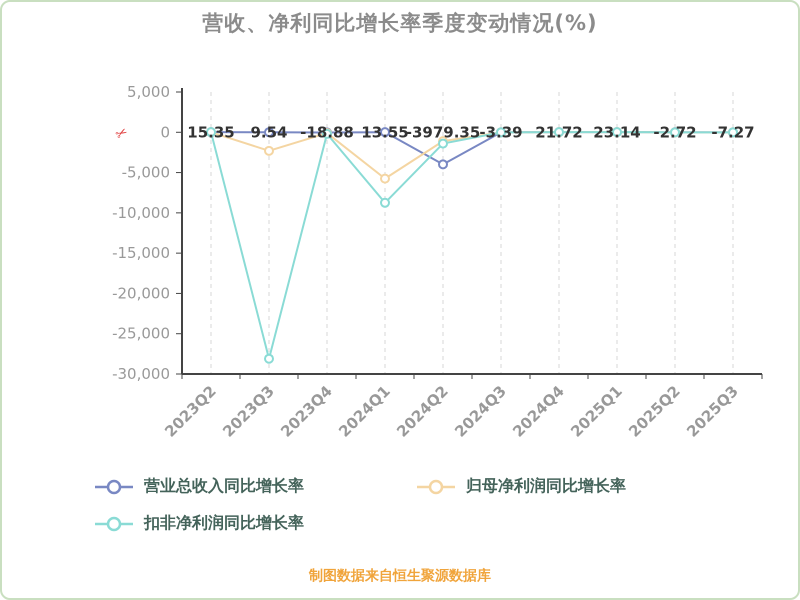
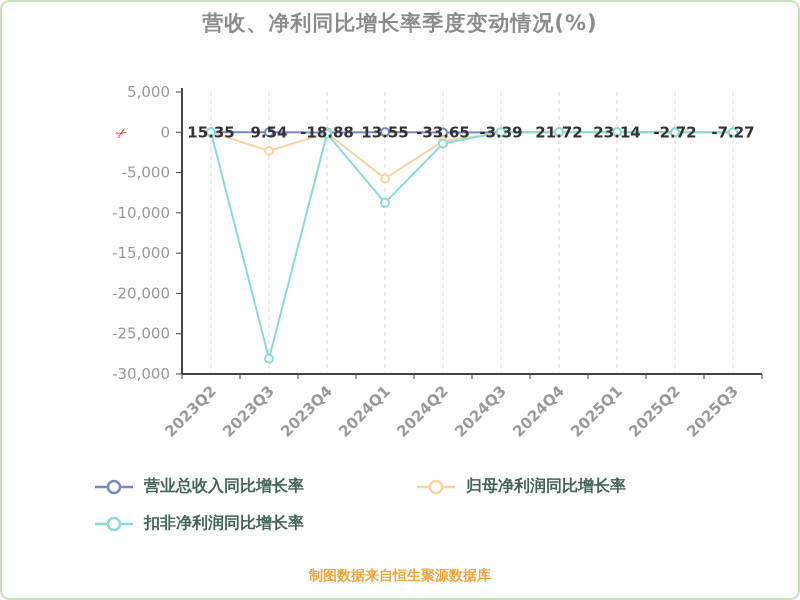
营业总收入同比增长率/2024Q2: -3979.35 -> -33.65
